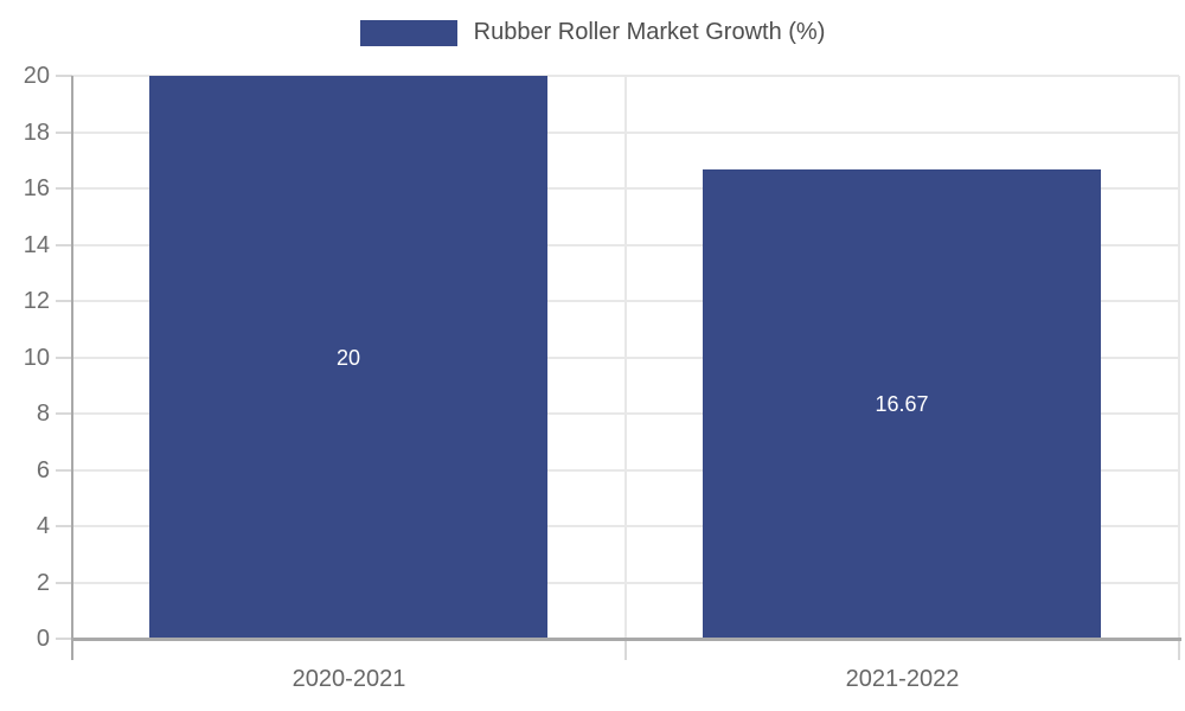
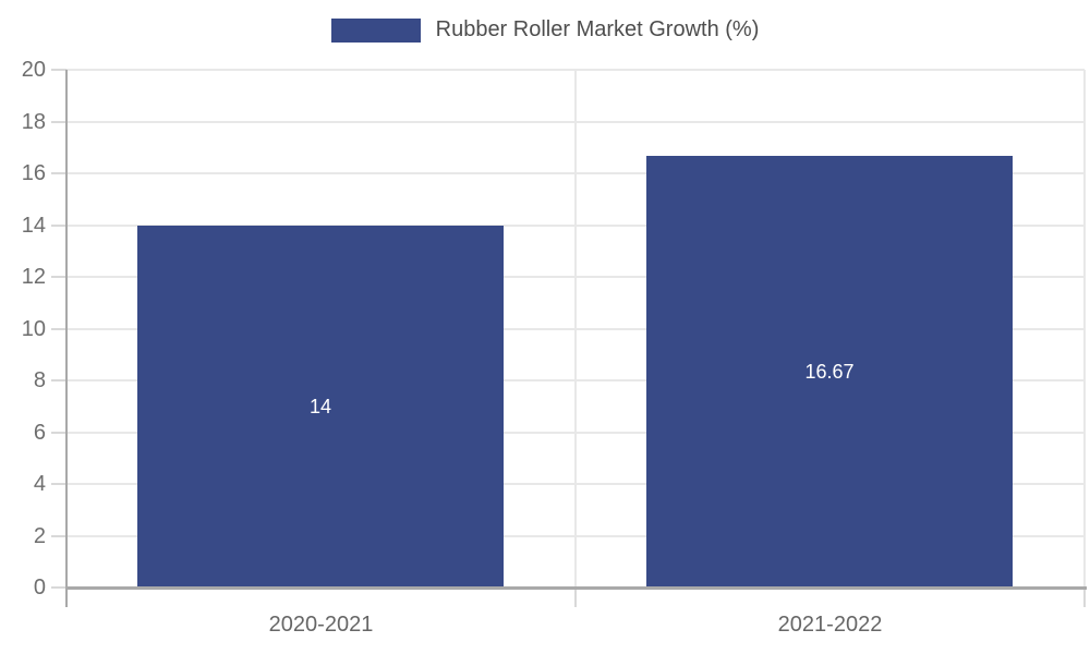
2020-2021: 20 -> 14
